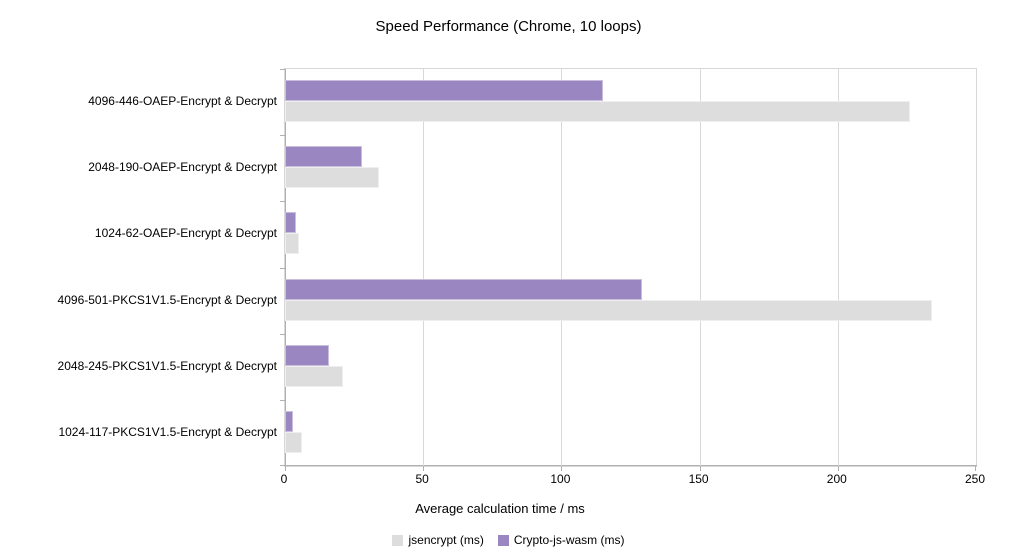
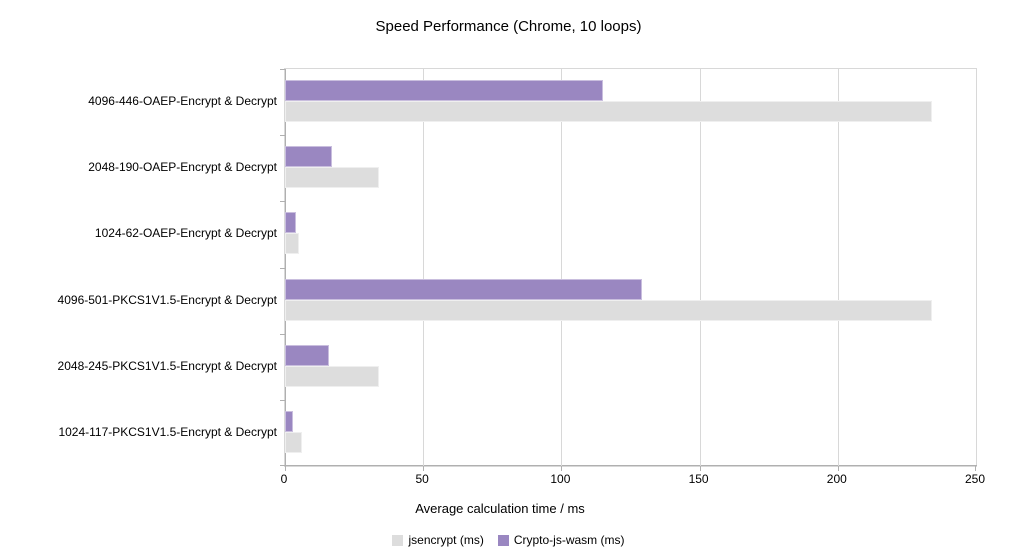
jsencrypt (ms)/4096-446-OAEP-Encrypt & Decrypt: 226 -> 234
Crypto-js-wasm (ms)/2048-190-OAEP-Encrypt & Decrypt: 28 -> 17
jsencrypt (ms)/2048-245-PKCS1V1.5-Encrypt & Decrypt: 21 -> 34
